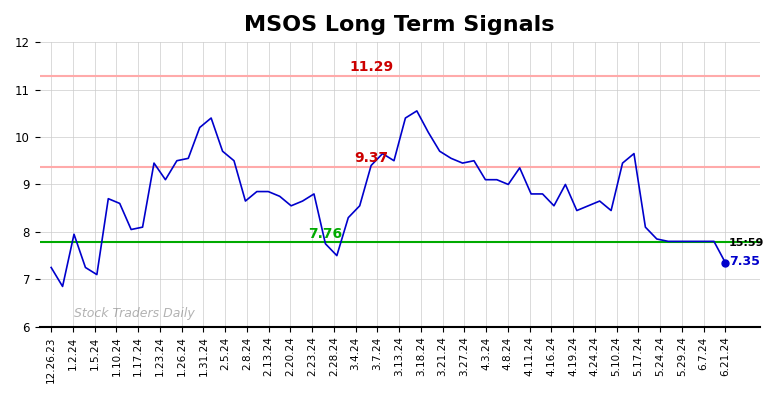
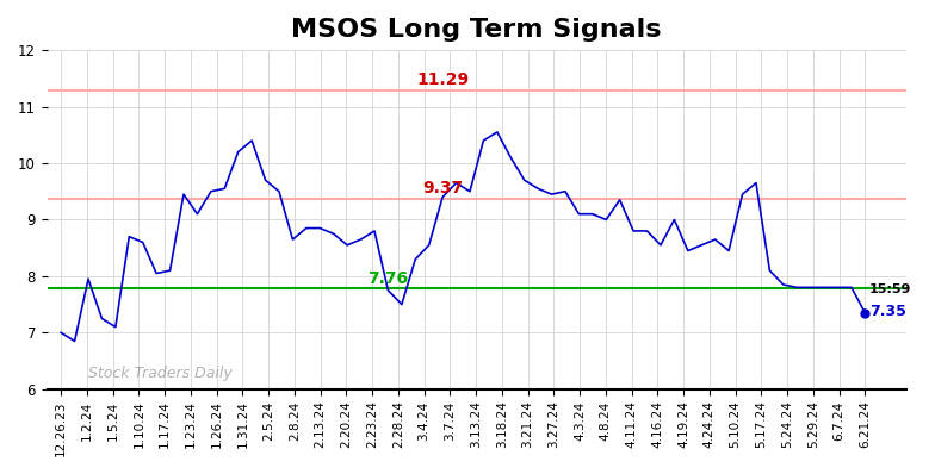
12.26.23: 7.25 -> 7.00
